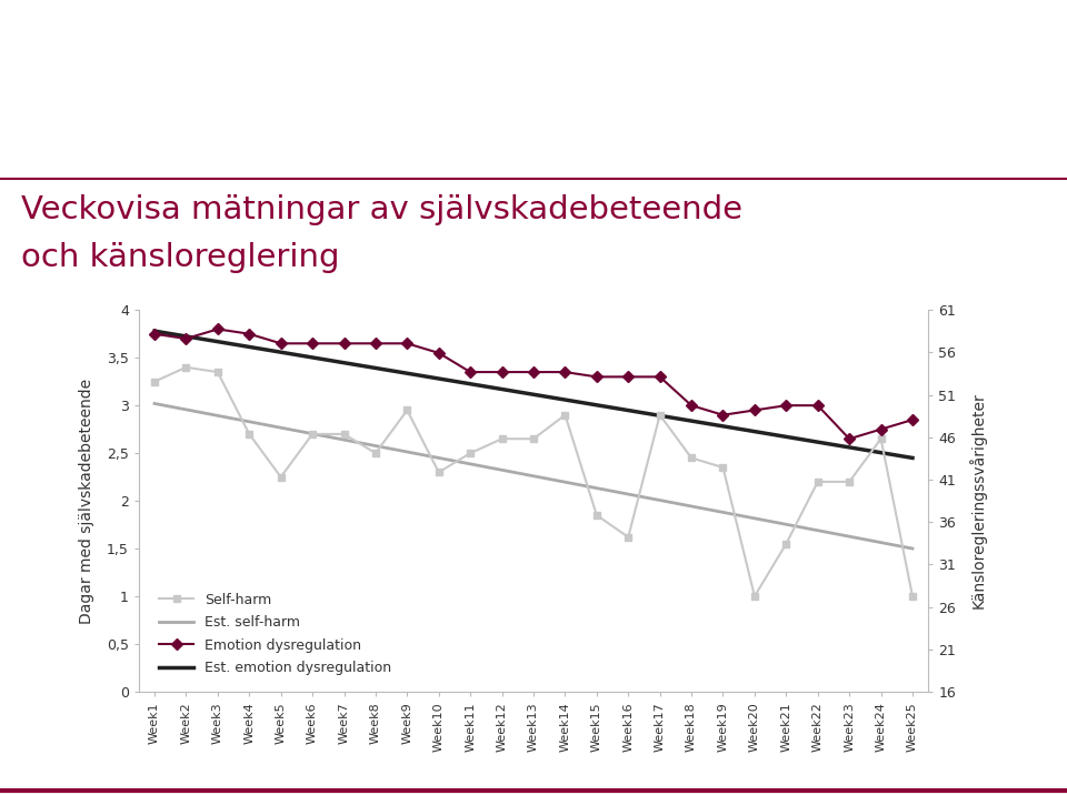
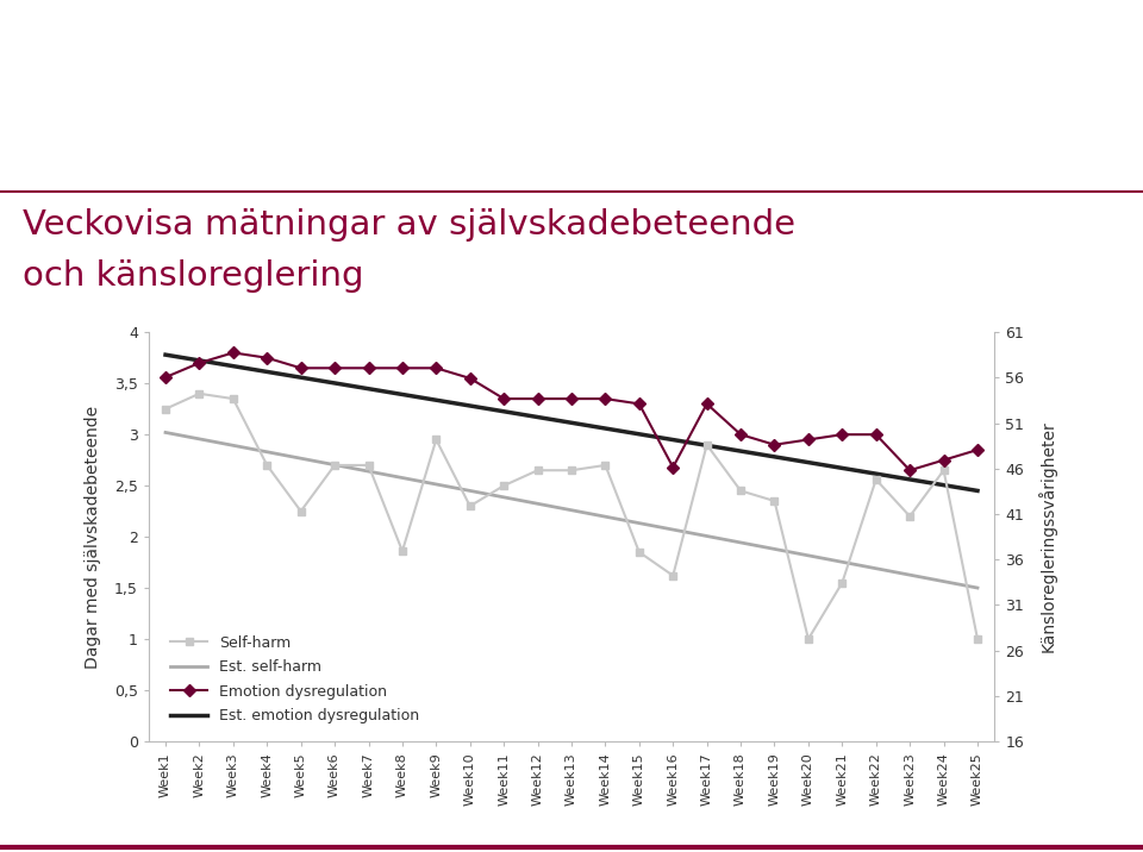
Emotion dysregulation/Week1: 3,75 -> 3,56
Self-harm/Week8: 2,50 -> 1,86
Self-harm/Week14: 2,90 -> 2,70
Emotion dysregulation/Week16: 3,30 -> 2,68
Self-harm/Week22: 2,20 -> 2,56
